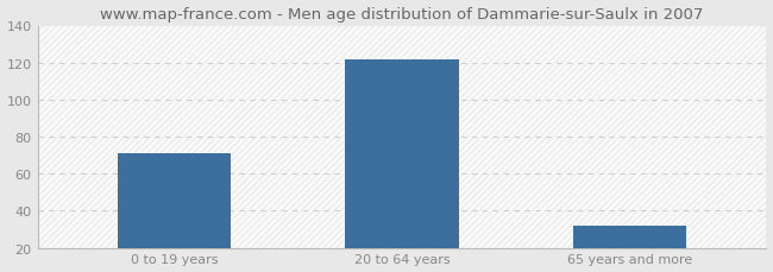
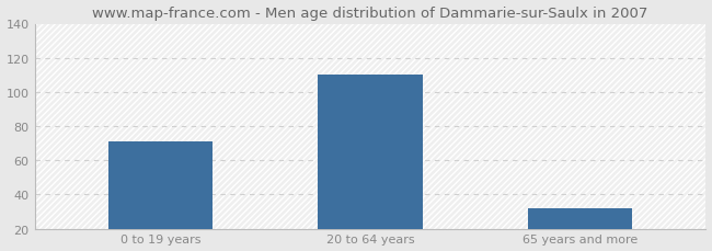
20 to 64 years: 122 -> 110
